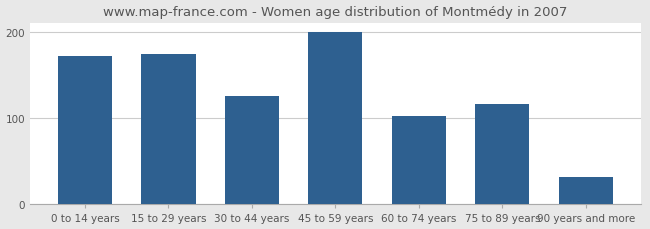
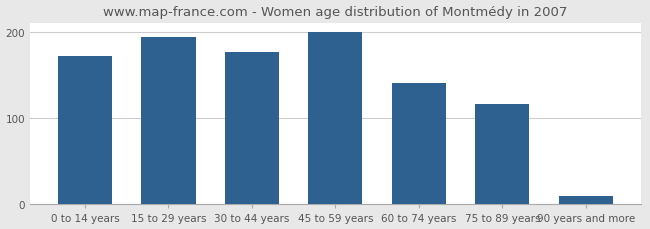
15 to 29 years: 174 -> 194
30 to 44 years: 126 -> 176
60 to 74 years: 102 -> 140
90 years and more: 32 -> 10
